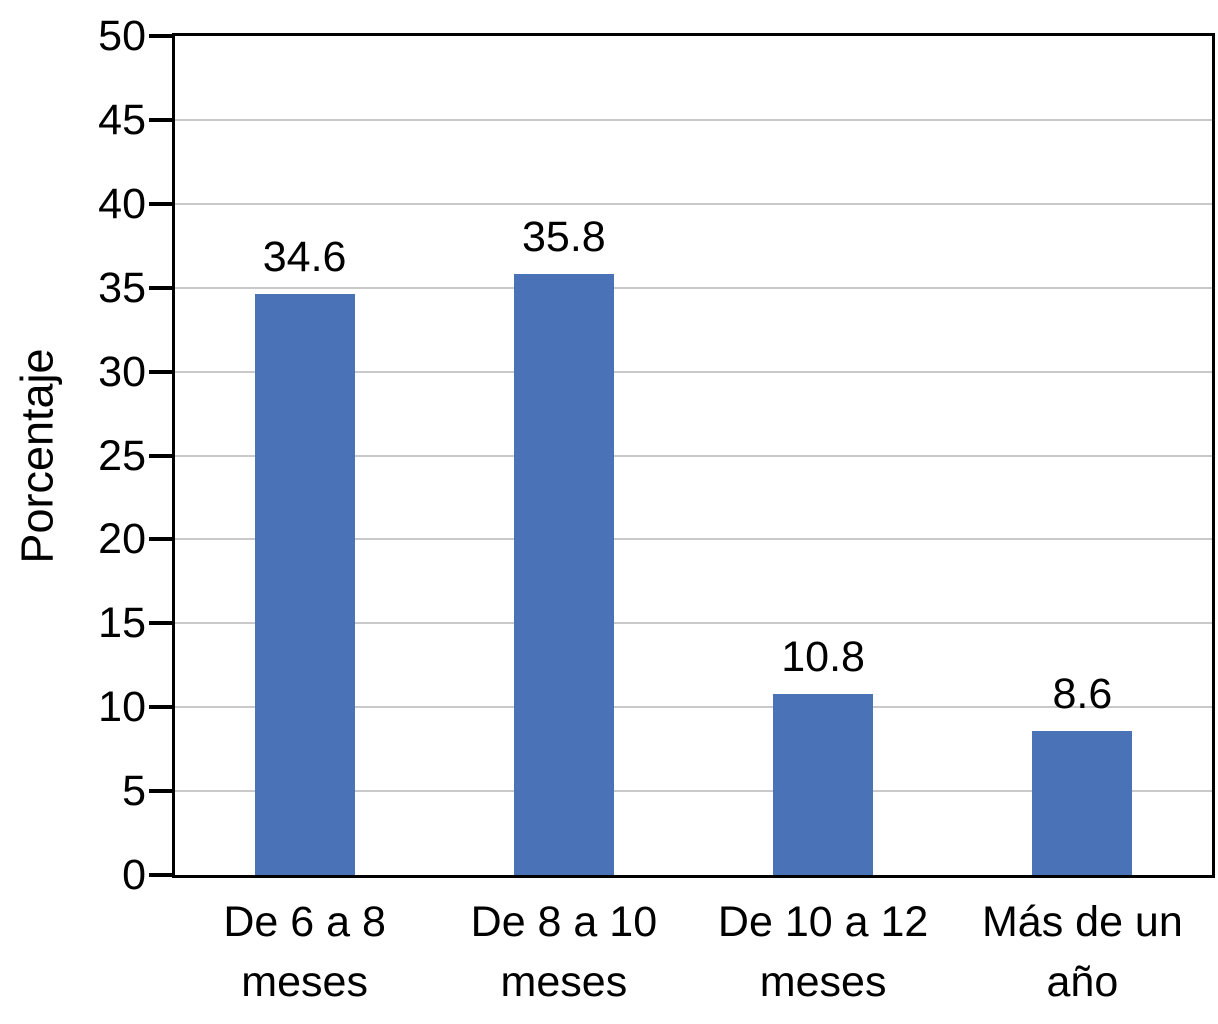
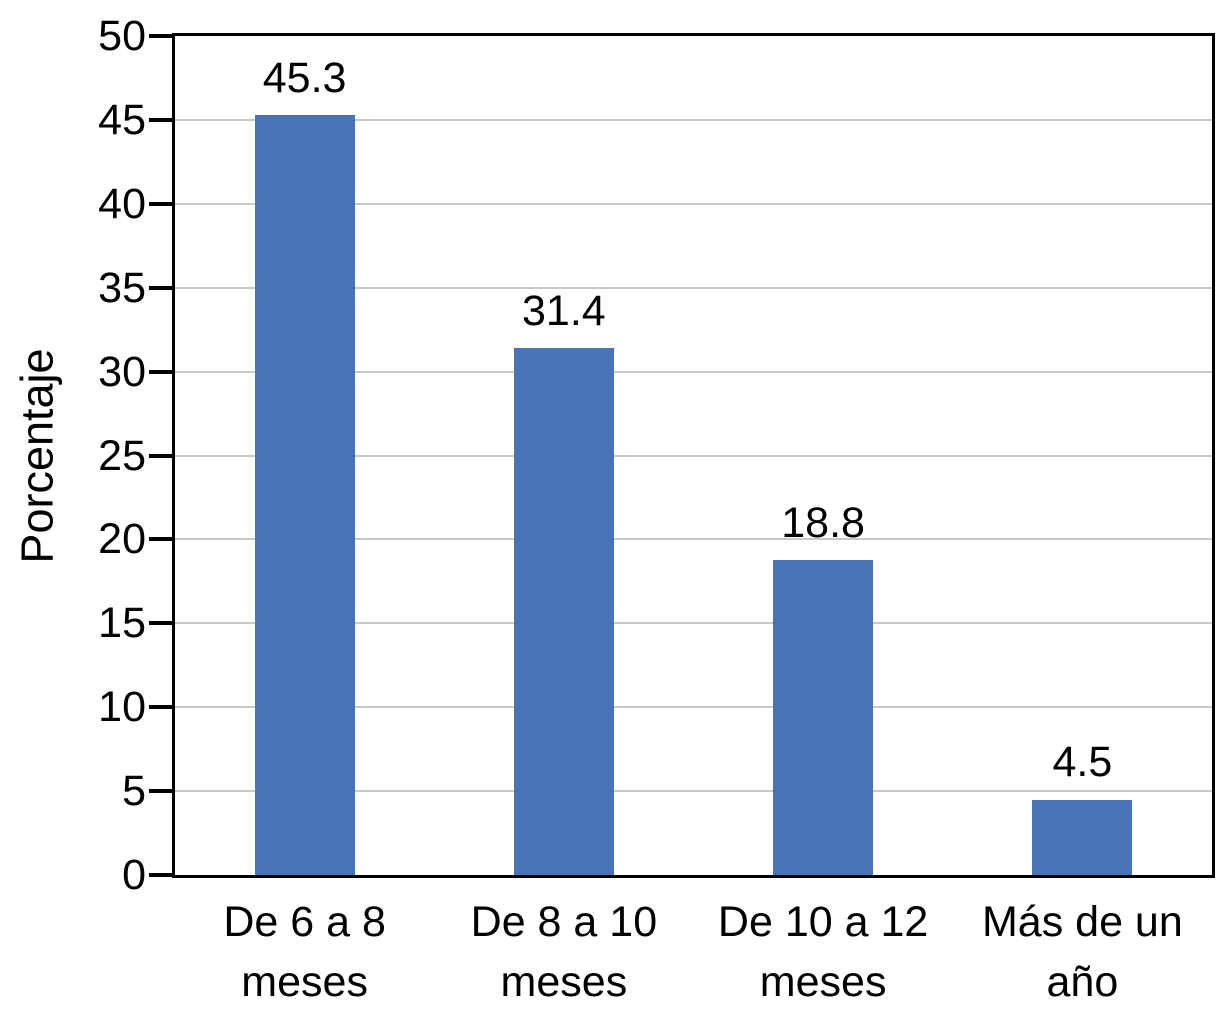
De 6 a 8 meses: 34.6 -> 45.3
De 8 a 10 meses: 35.8 -> 31.4
De 10 a 12 meses: 10.8 -> 18.8
Más de un año: 8.6 -> 4.5
